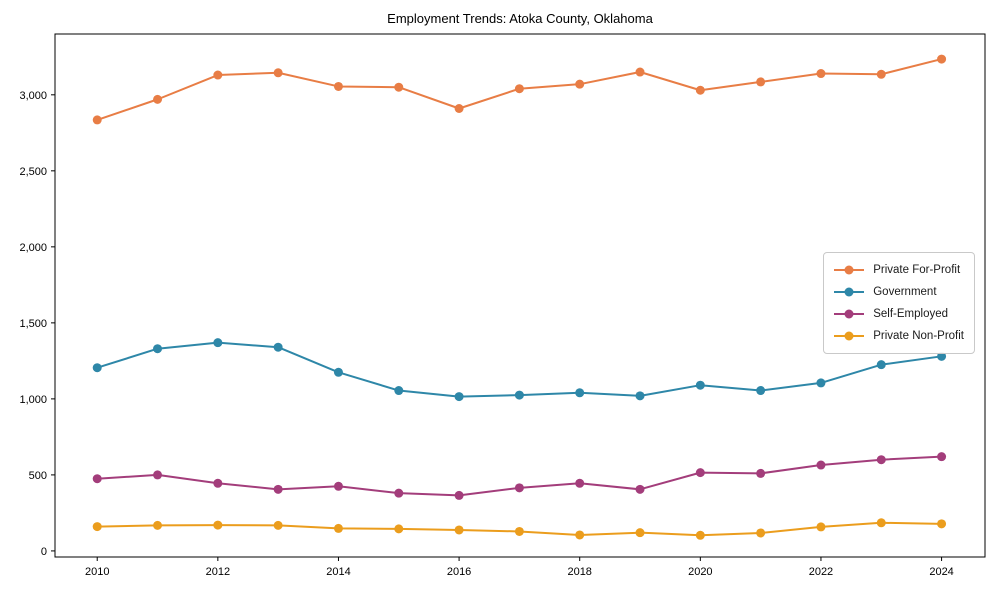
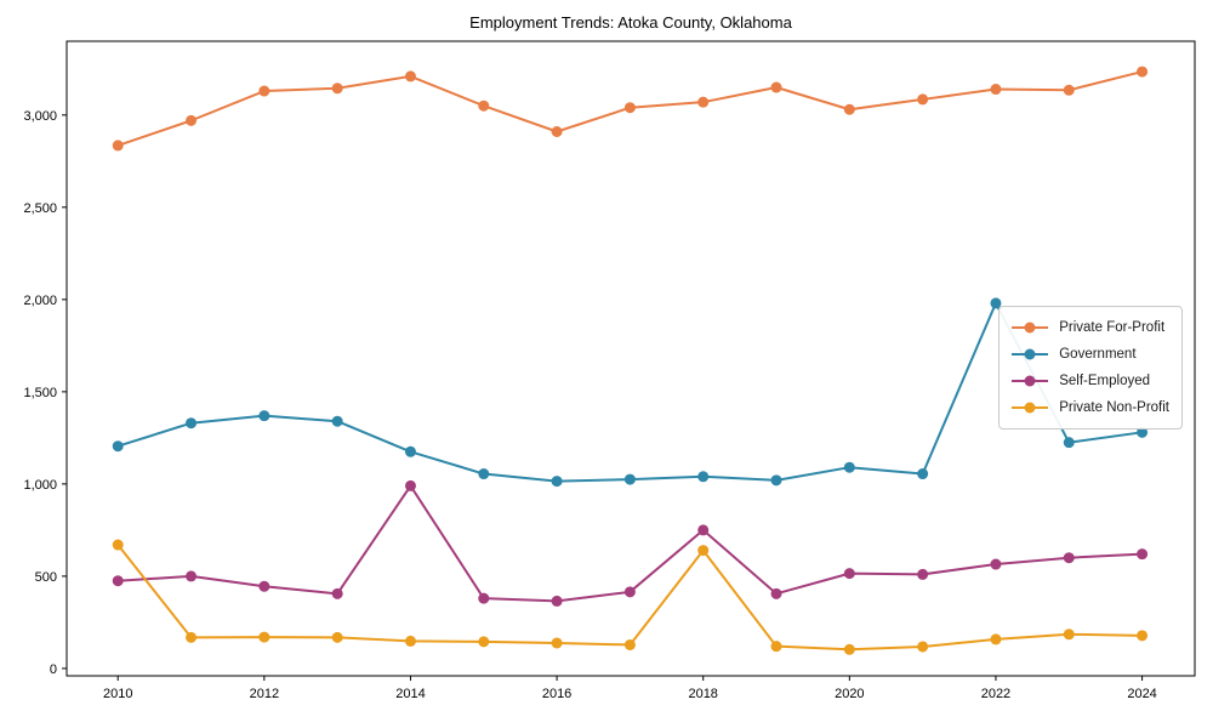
Private Non-Profit/2010: 160 -> 670
Private For-Profit/2014: 3060 -> 3210
Self-Employed/2014: 420 -> 990
Self-Employed/2018: 440 -> 750
Private Non-Profit/2018: 100 -> 640
Government/2022: 1100 -> 1980
